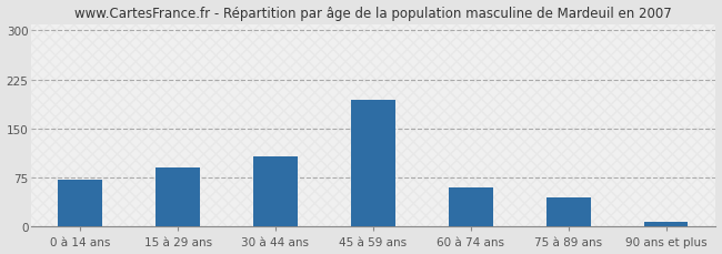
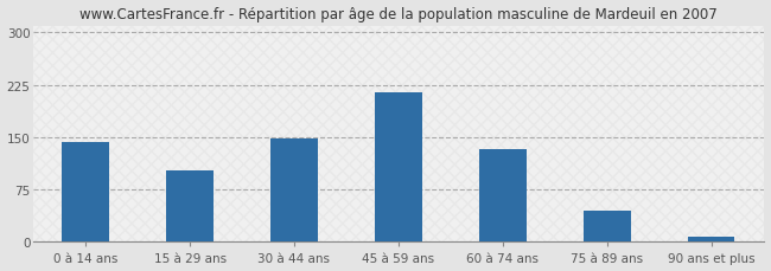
0 à 14 ans: 72 -> 143
15 à 29 ans: 90 -> 103
30 à 44 ans: 108 -> 148
45 à 59 ans: 194 -> 215
60 à 74 ans: 60 -> 133
